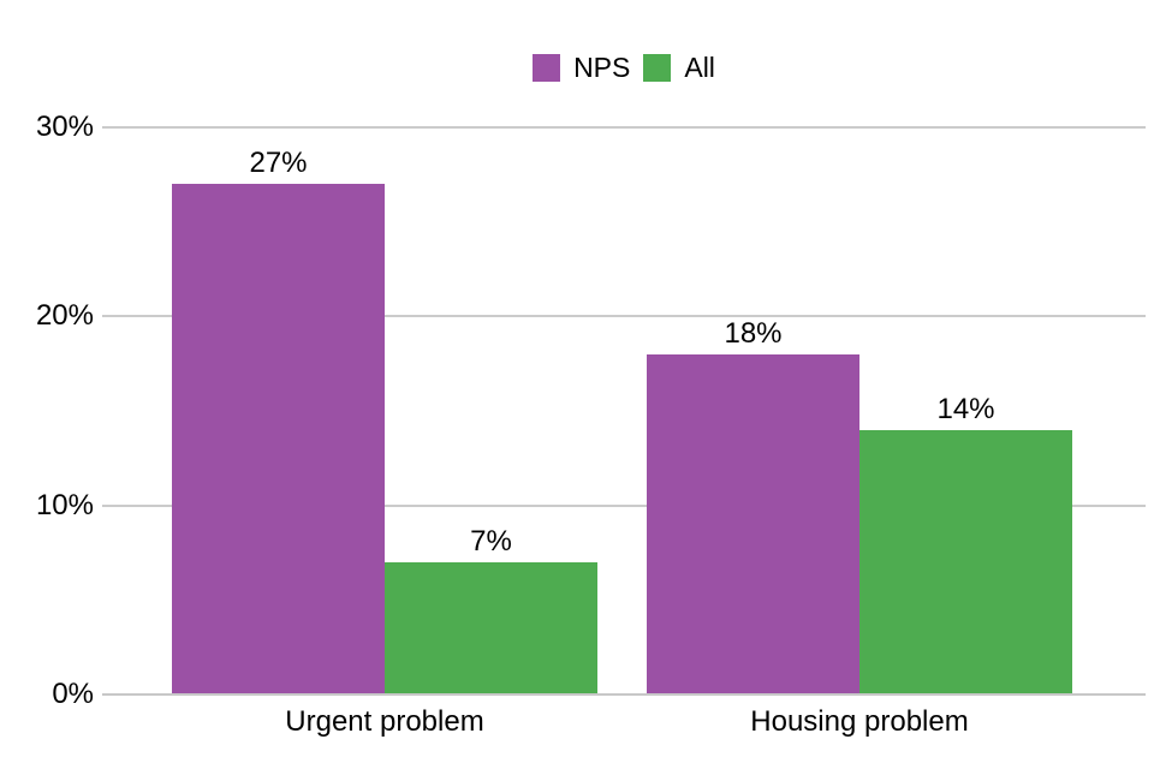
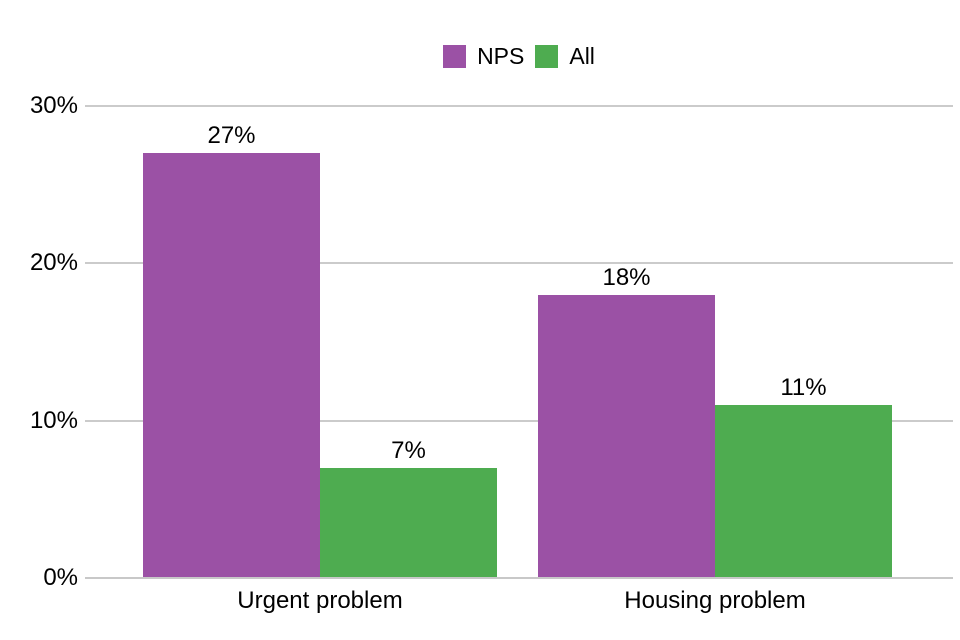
All/Housing problem: 14% -> 11%
